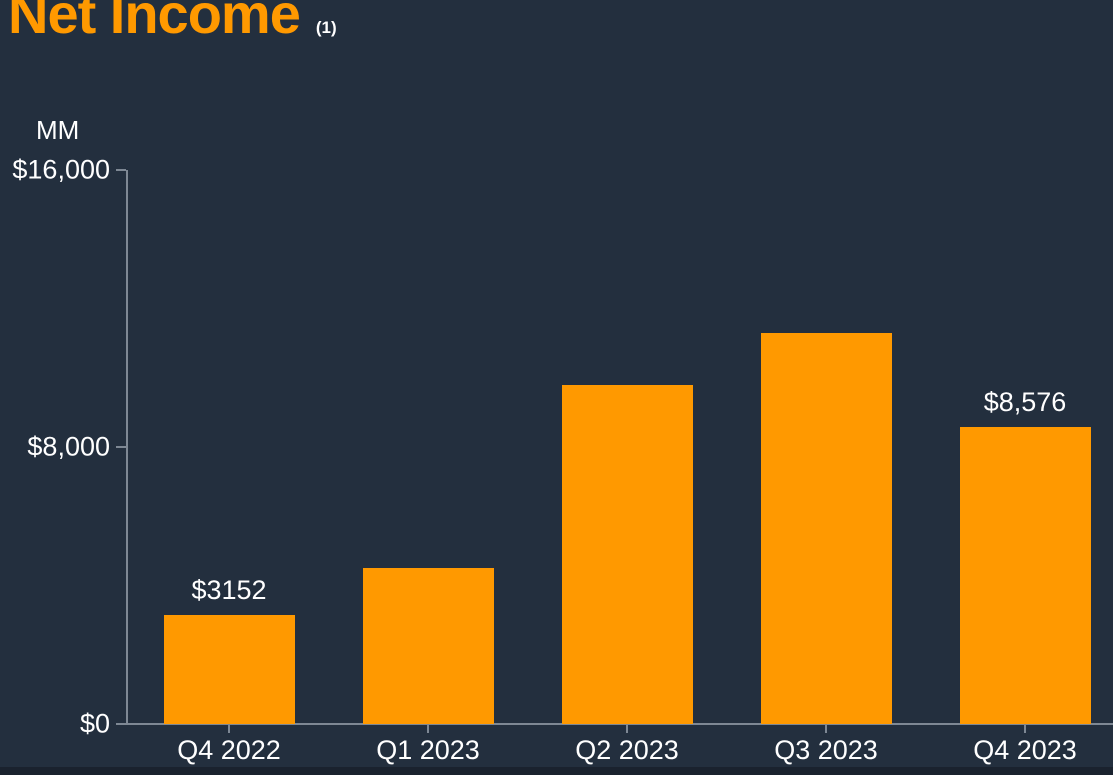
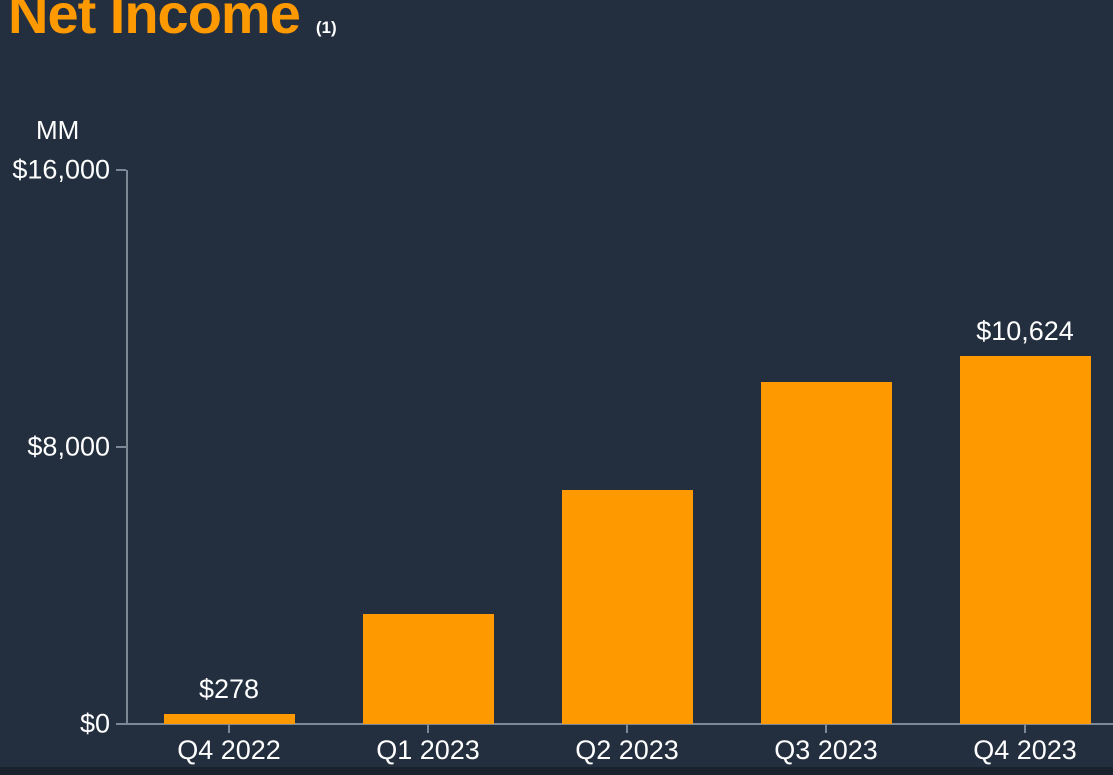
Q4 2022: $3152 -> $278
Q1 2023: $4500 -> $3200
Q2 2023: $9800 -> $6800
Q3 2023: $11300 -> $9900
Q4 2023: $8,576 -> $10,624
